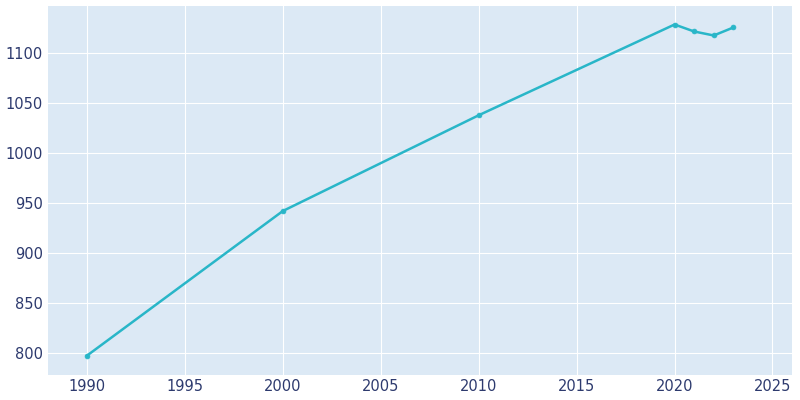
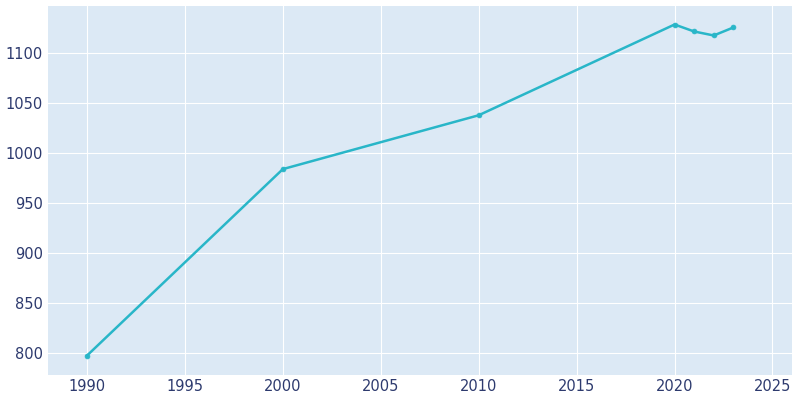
2000: 942 -> 984
